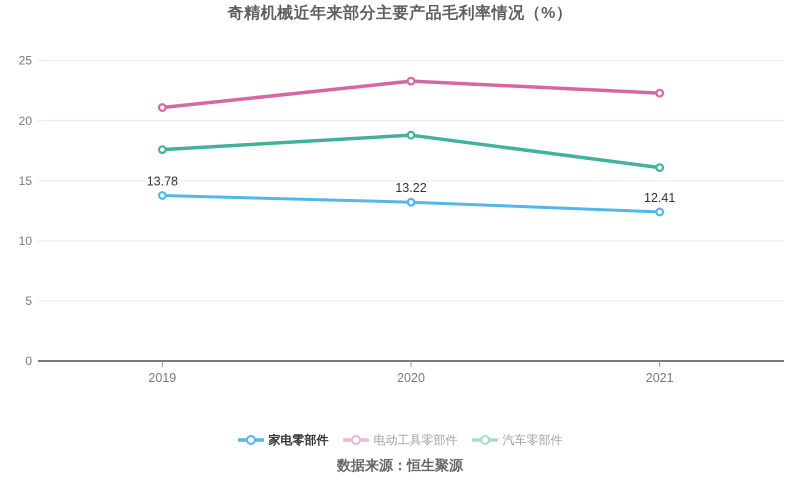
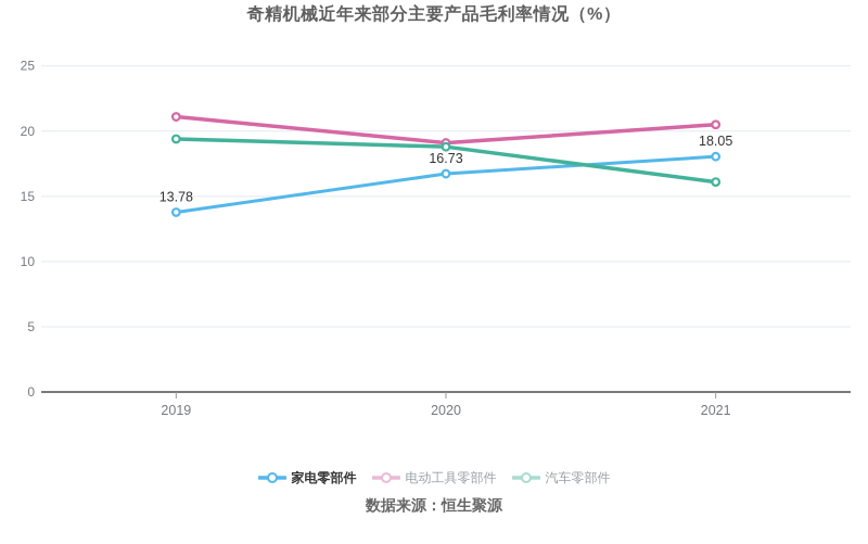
汽车零部件/2019: 17.6 -> 19.4
家电零部件/2020: 13.22 -> 16.73
电动工具零部件/2020: 23.3 -> 19.1
家电零部件/2021: 12.41 -> 18.05
电动工具零部件/2021: 22.3 -> 20.5
